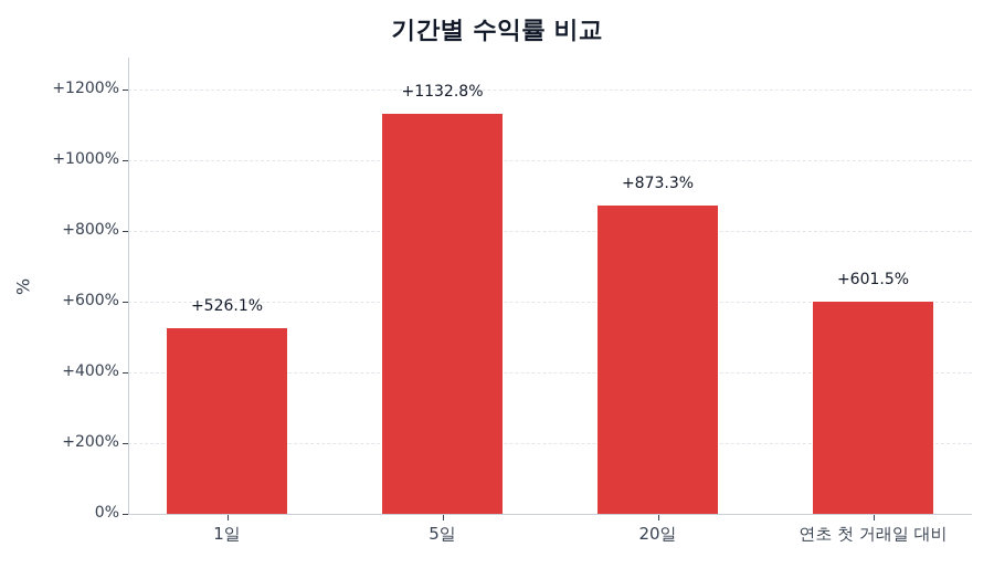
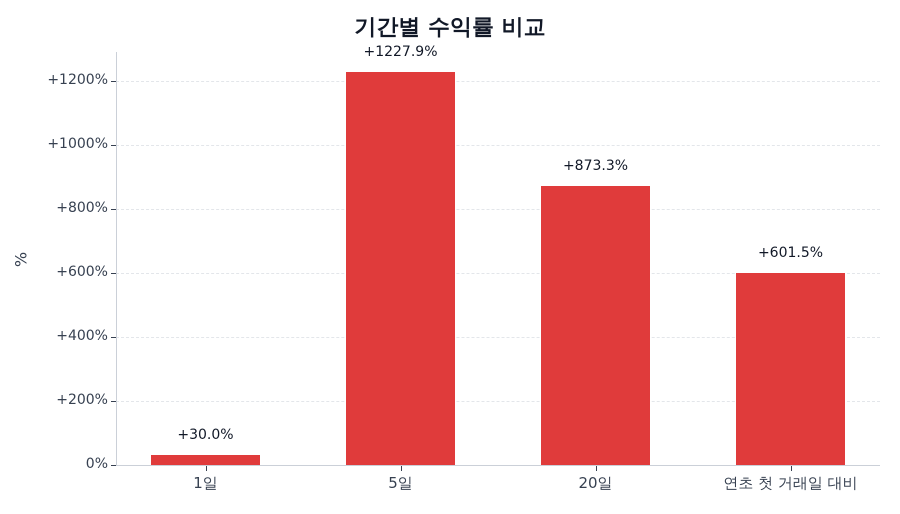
1일: +526.1% -> +30.0%
5일: +1132.8% -> +1227.9%
